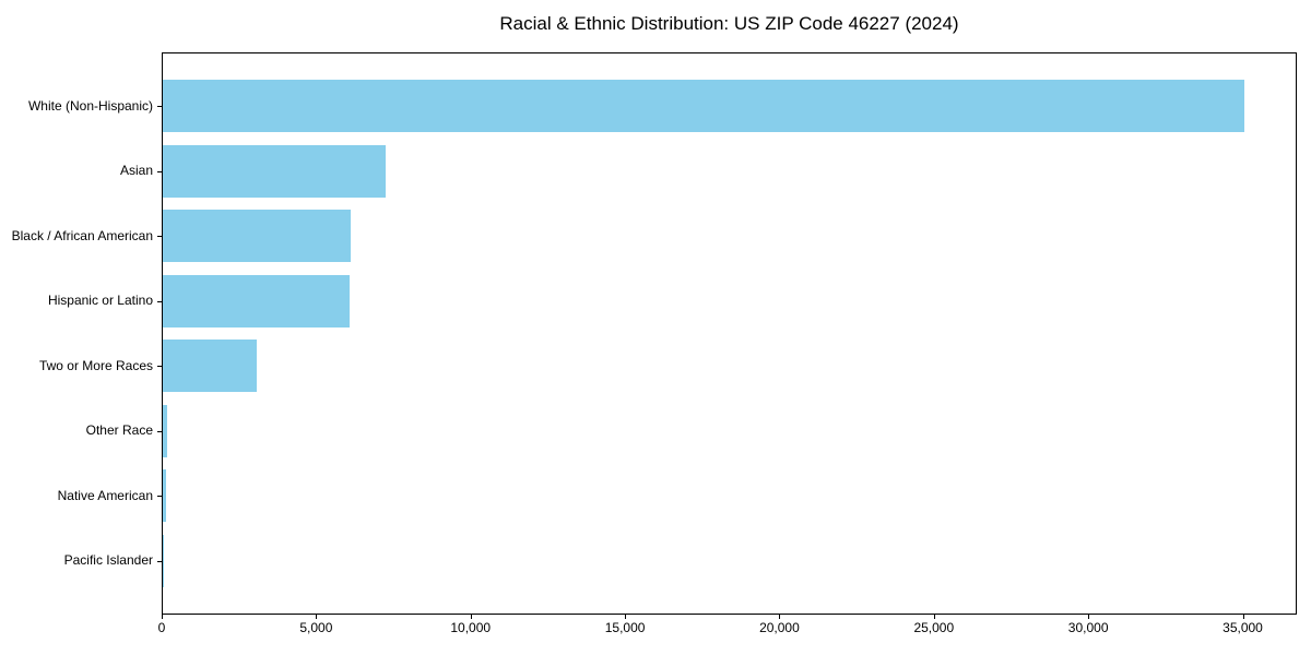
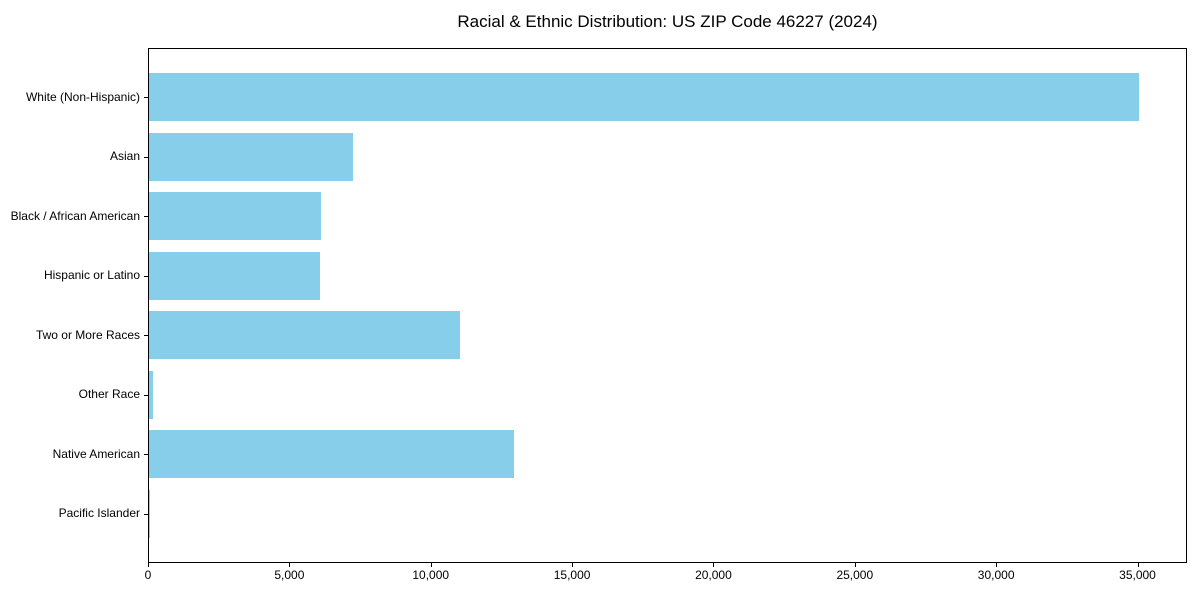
Two or More Races: 3000 -> 11000
Native American: 100 -> 12900
